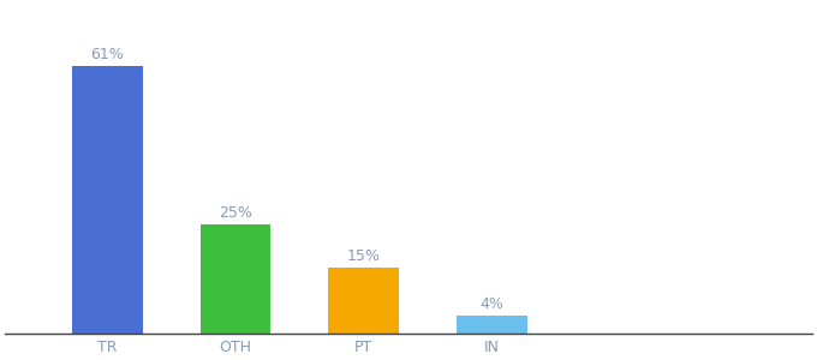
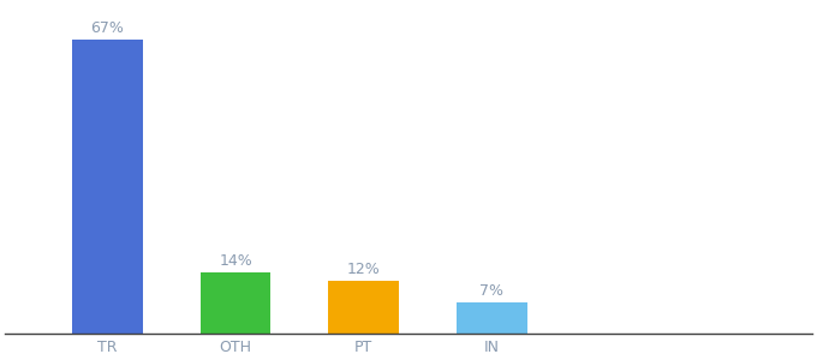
TR: 61% -> 67%
OTH: 25% -> 14%
PT: 15% -> 12%
IN: 4% -> 7%
